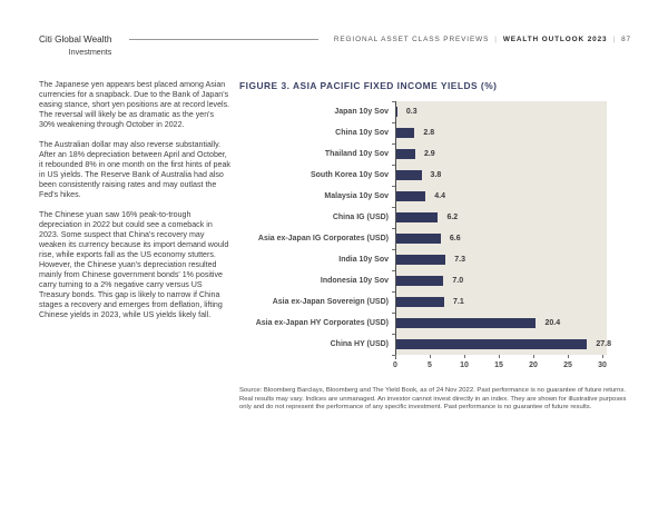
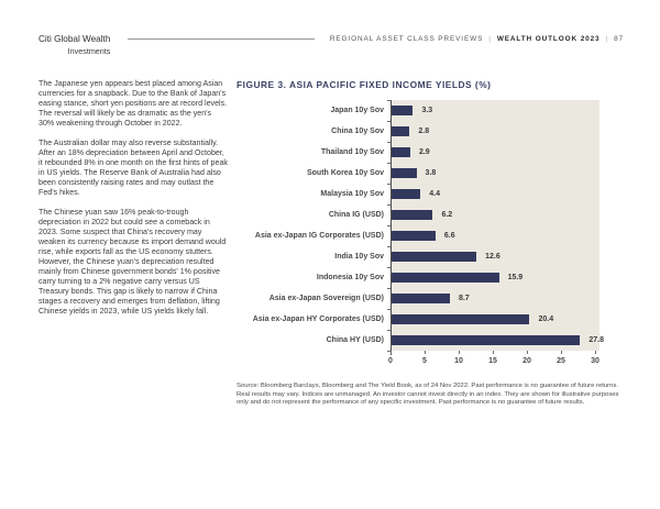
Japan 10y Sov: 0.3 -> 3.3
India 10y Sov: 7.3 -> 12.6
Indonesia 10y Sov: 7.0 -> 15.9
Asia ex-Japan Sovereign (USD): 7.1 -> 8.7
